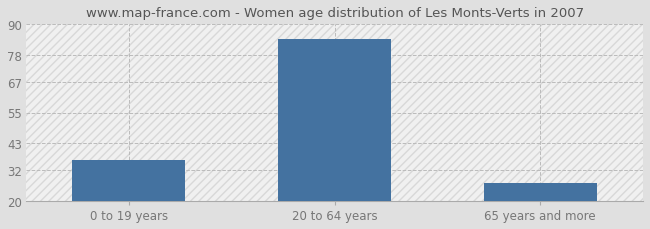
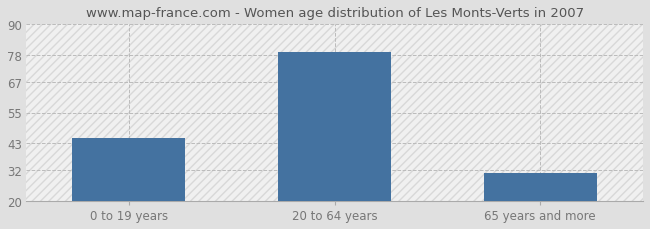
0 to 19 years: 36 -> 45
20 to 64 years: 84 -> 79
65 years and more: 27 -> 31
